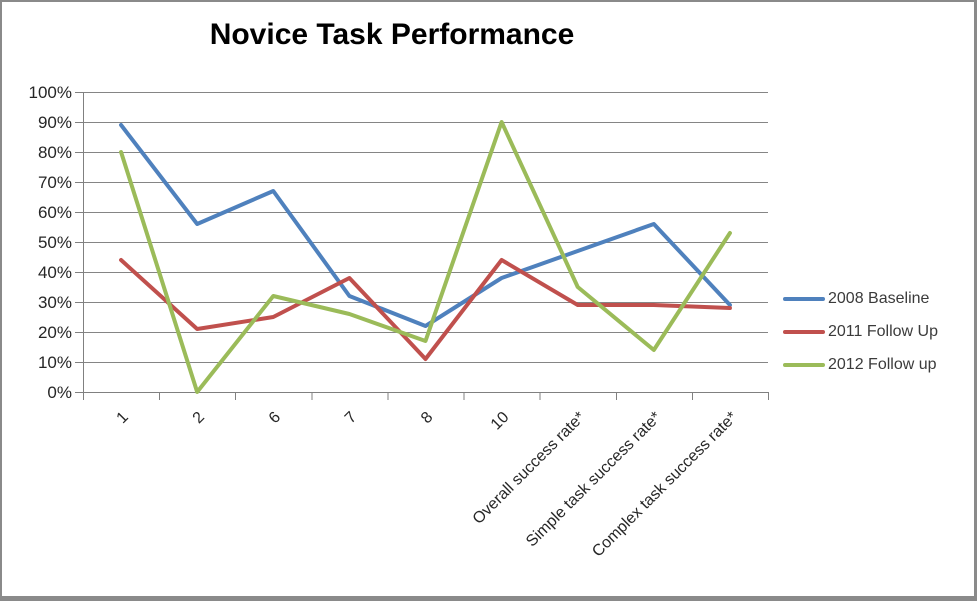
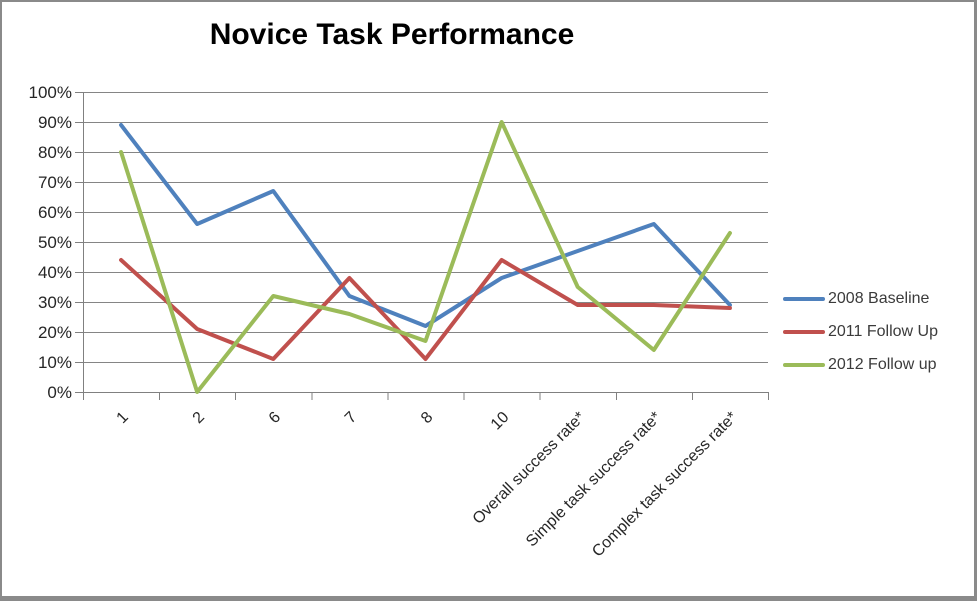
2011 Follow Up/6: 25% -> 11%
